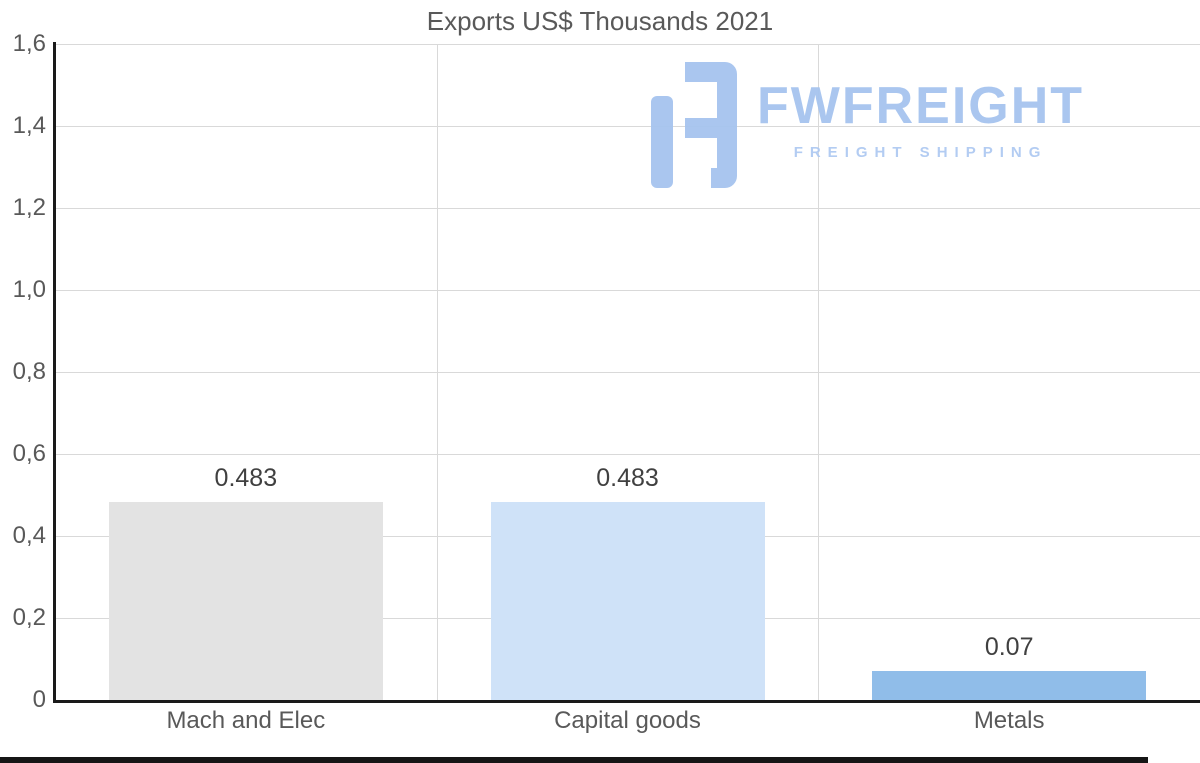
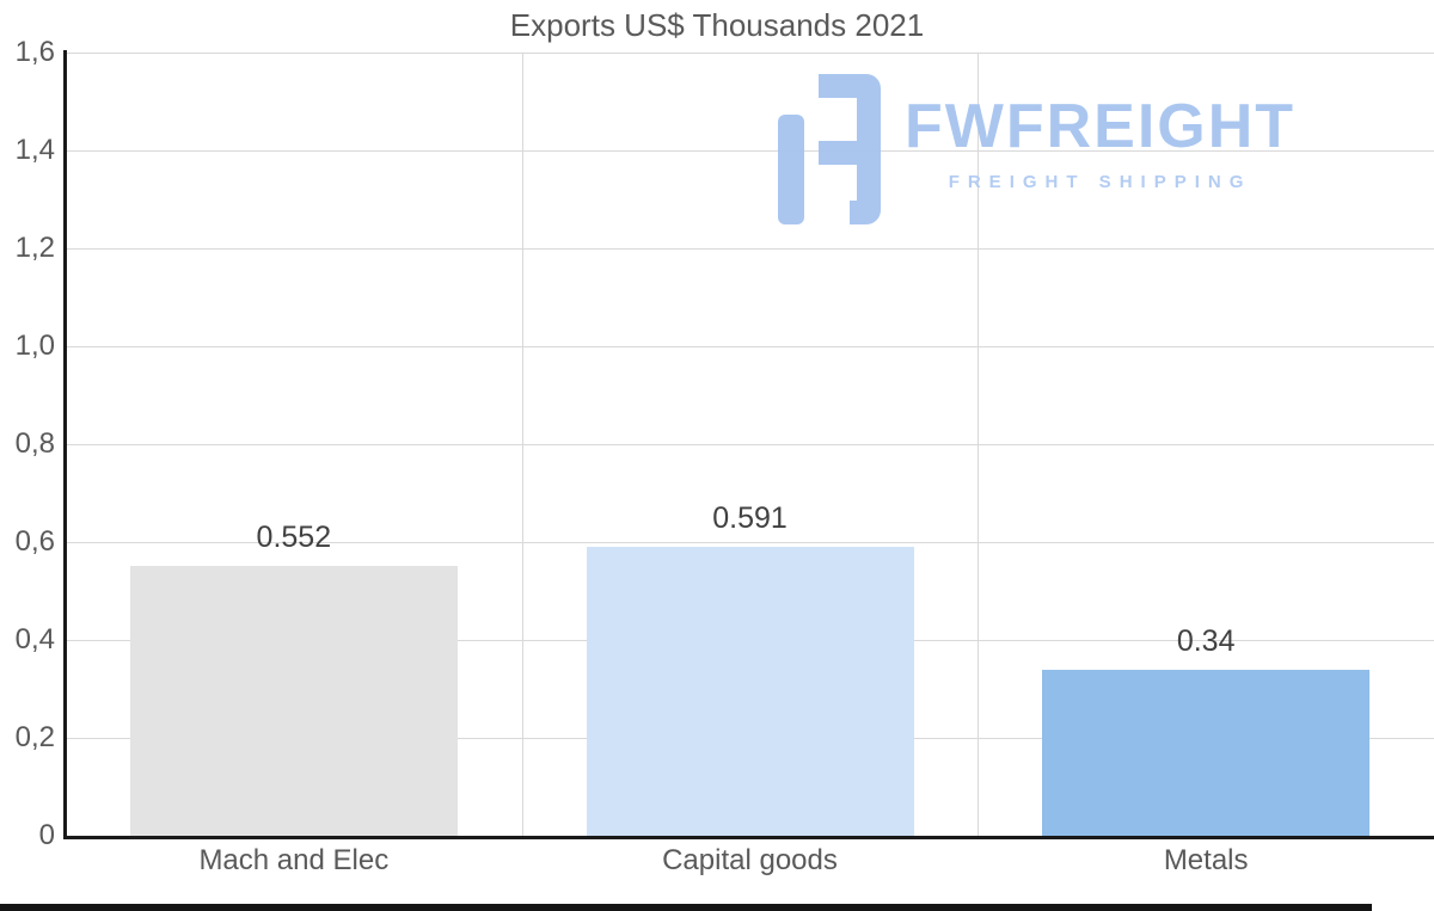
Mach and Elec: 0.483 -> 0.552
Capital goods: 0.483 -> 0.591
Metals: 0.07 -> 0.34
